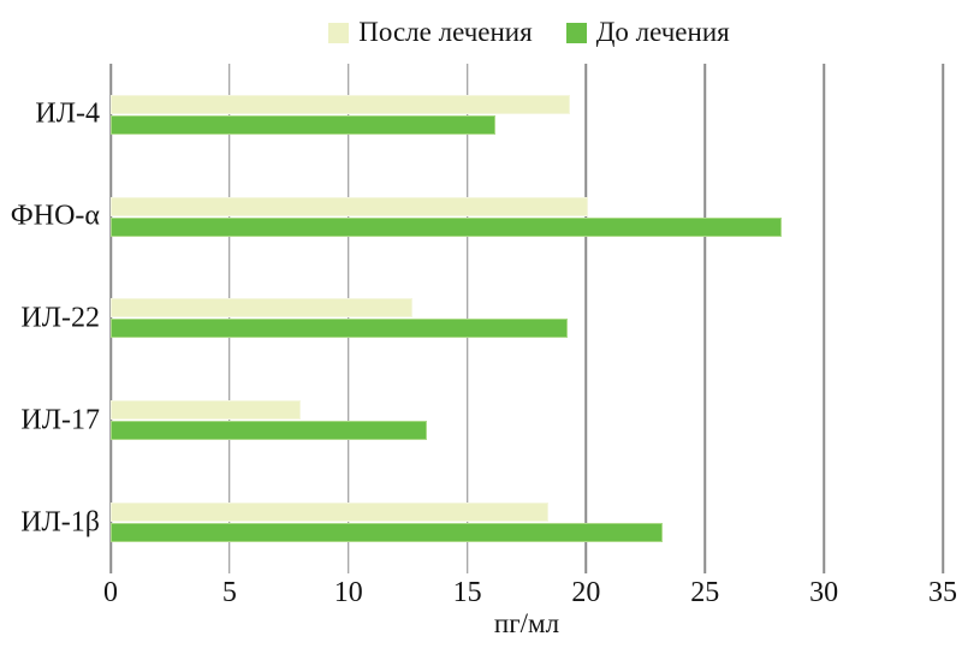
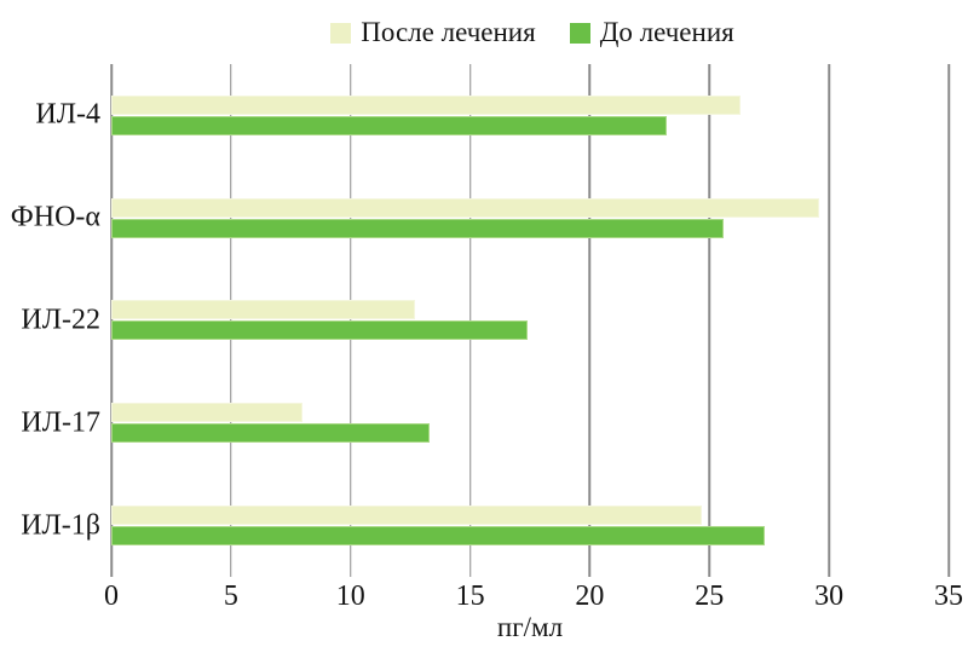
После лечения/ИЛ-4: 19.3 -> 26.3
До лечения/ИЛ-4: 16.2 -> 23.2
После лечения/ФНО-α: 20.1 -> 29.6
До лечения/ФНО-α: 28.2 -> 25.6
До лечения/ИЛ-22: 19.2 -> 17.4
После лечения/ИЛ-1β: 18.4 -> 24.7
До лечения/ИЛ-1β: 23.2 -> 27.3
